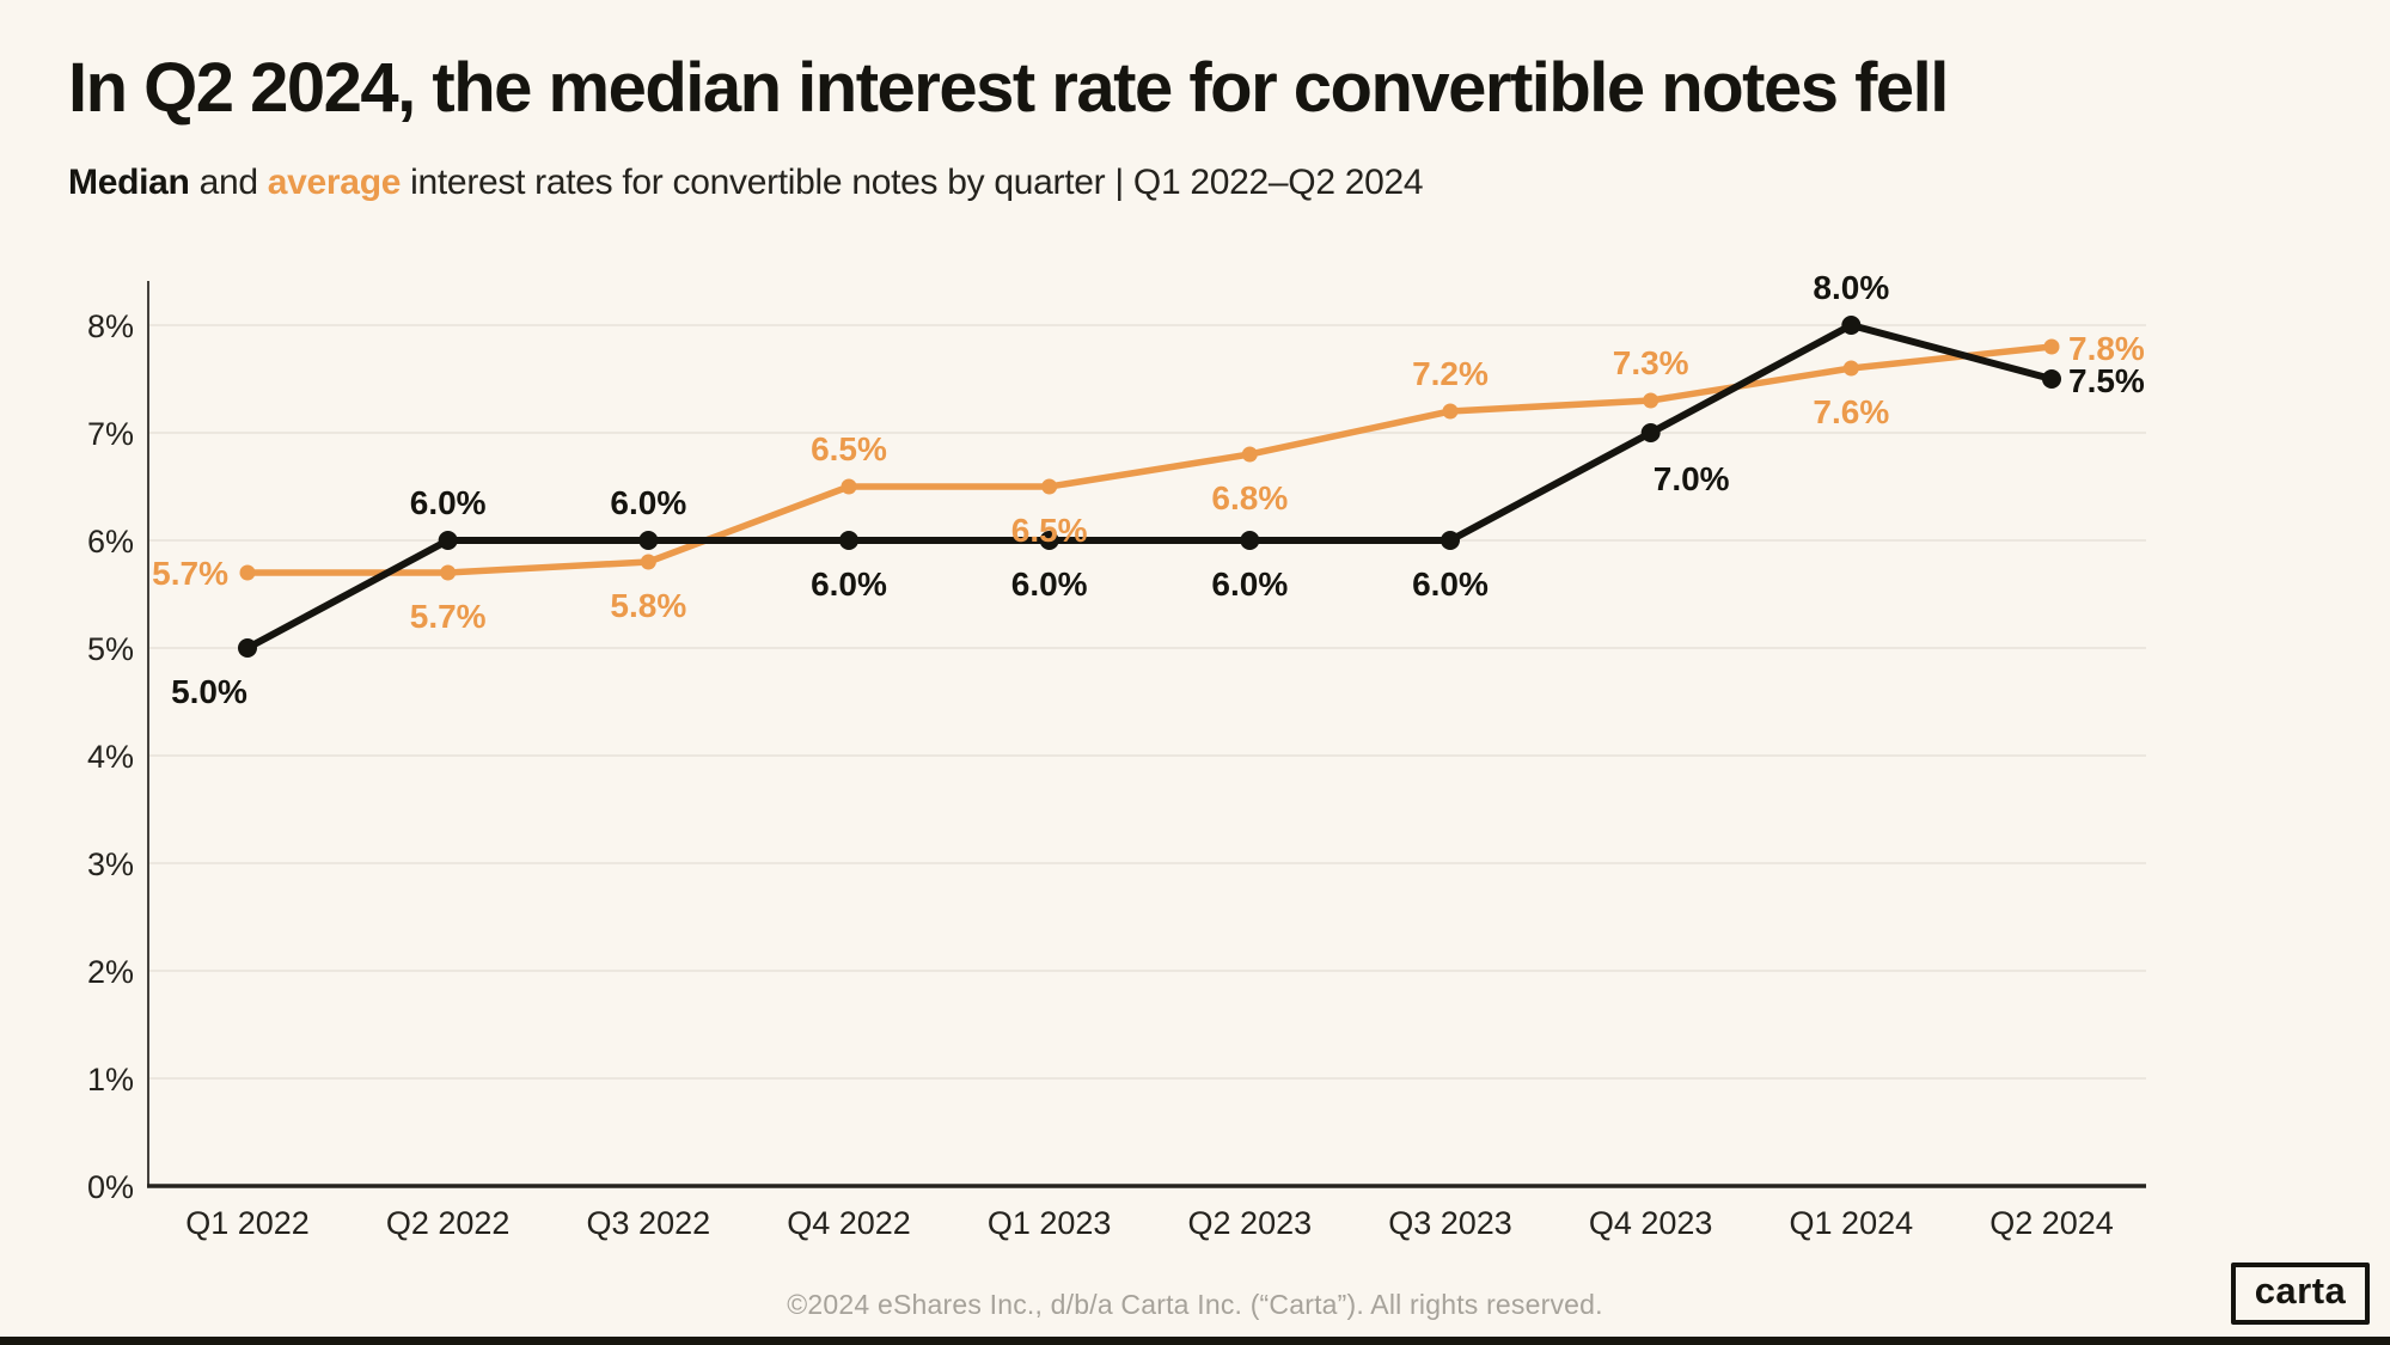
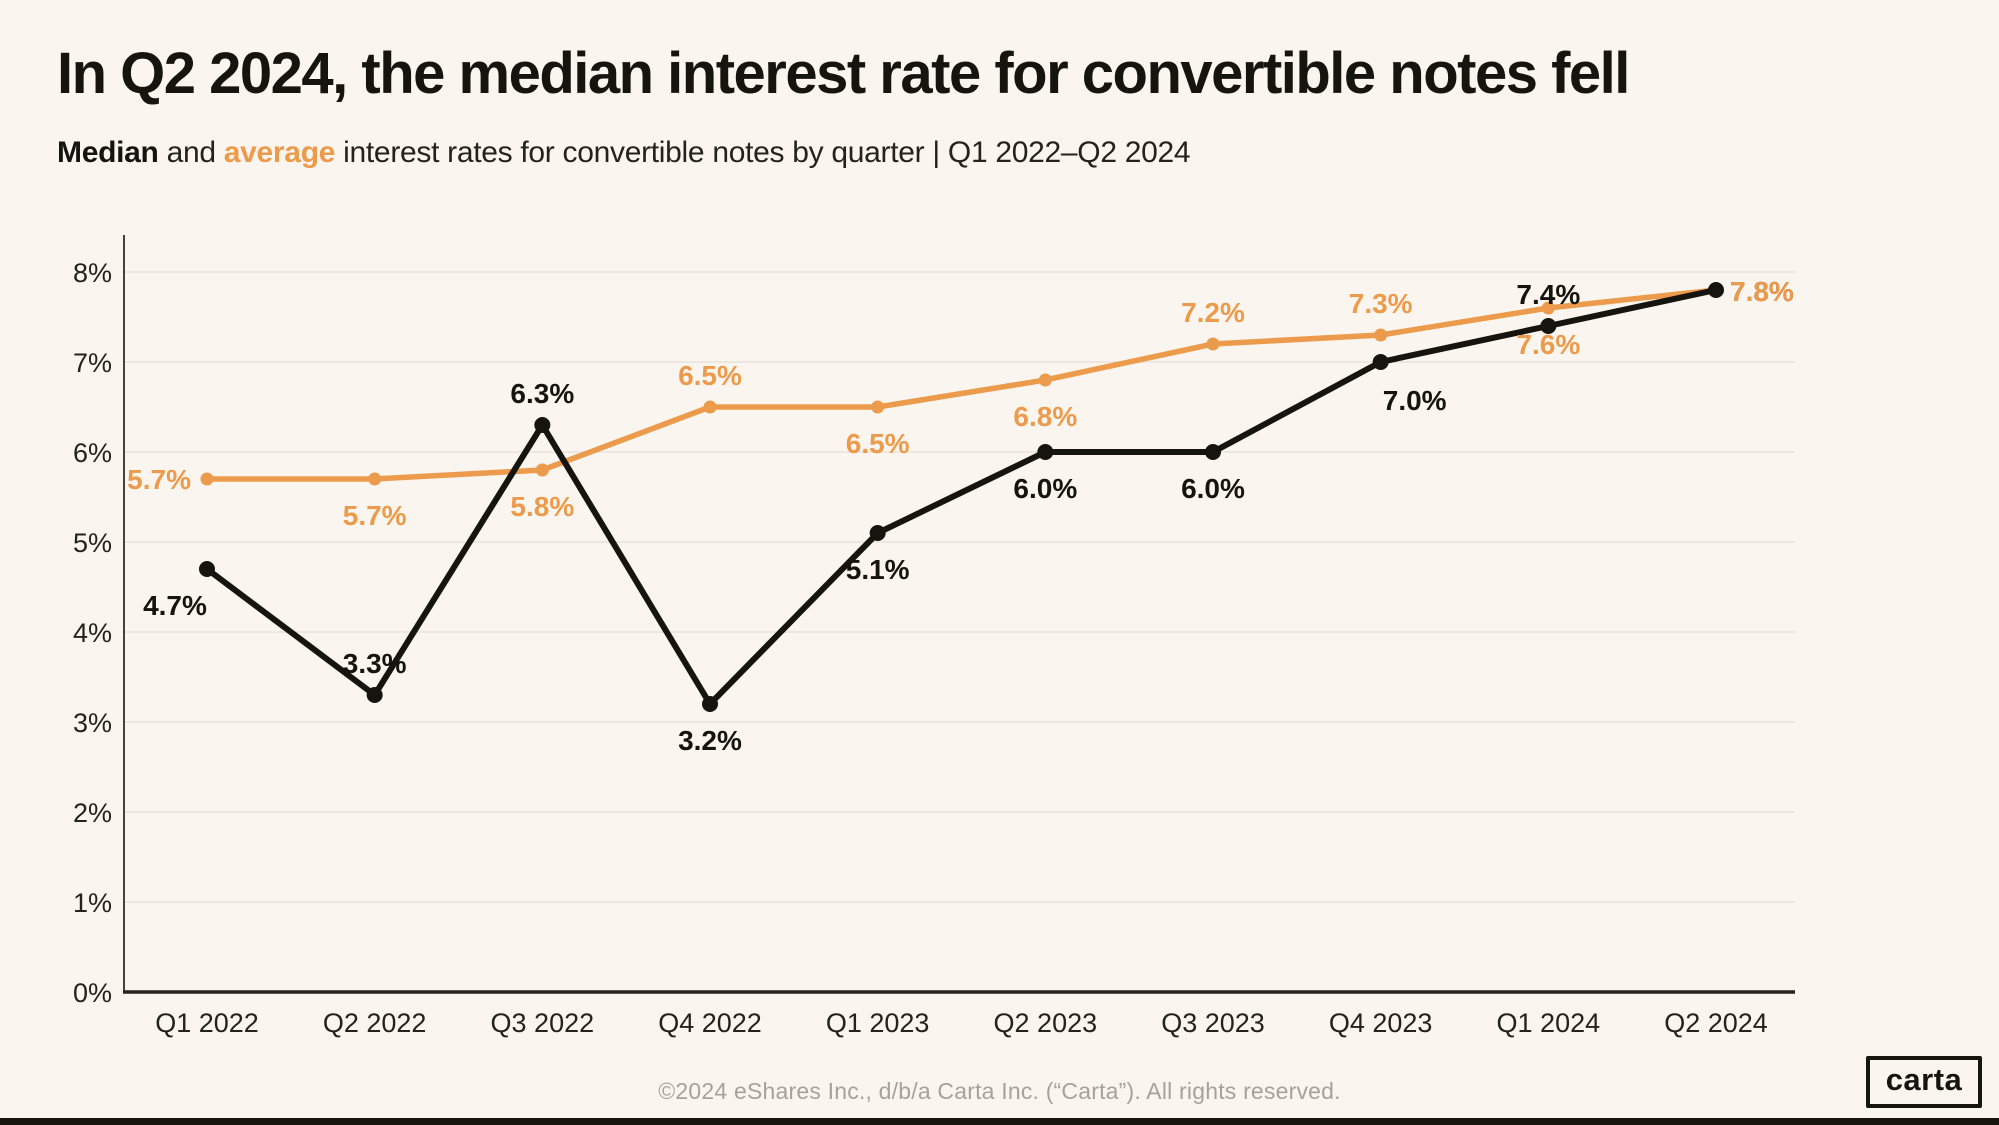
Median/Q1 2022: 5.0% -> 4.7%
Median/Q2 2022: 6.0% -> 3.3%
Median/Q3 2022: 6.0% -> 6.3%
Median/Q4 2022: 6.0% -> 3.2%
Median/Q1 2023: 6.0% -> 5.1%
Median/Q1 2024: 8.0% -> 7.4%
Median/Q2 2024: 7.5% -> 7.8%
